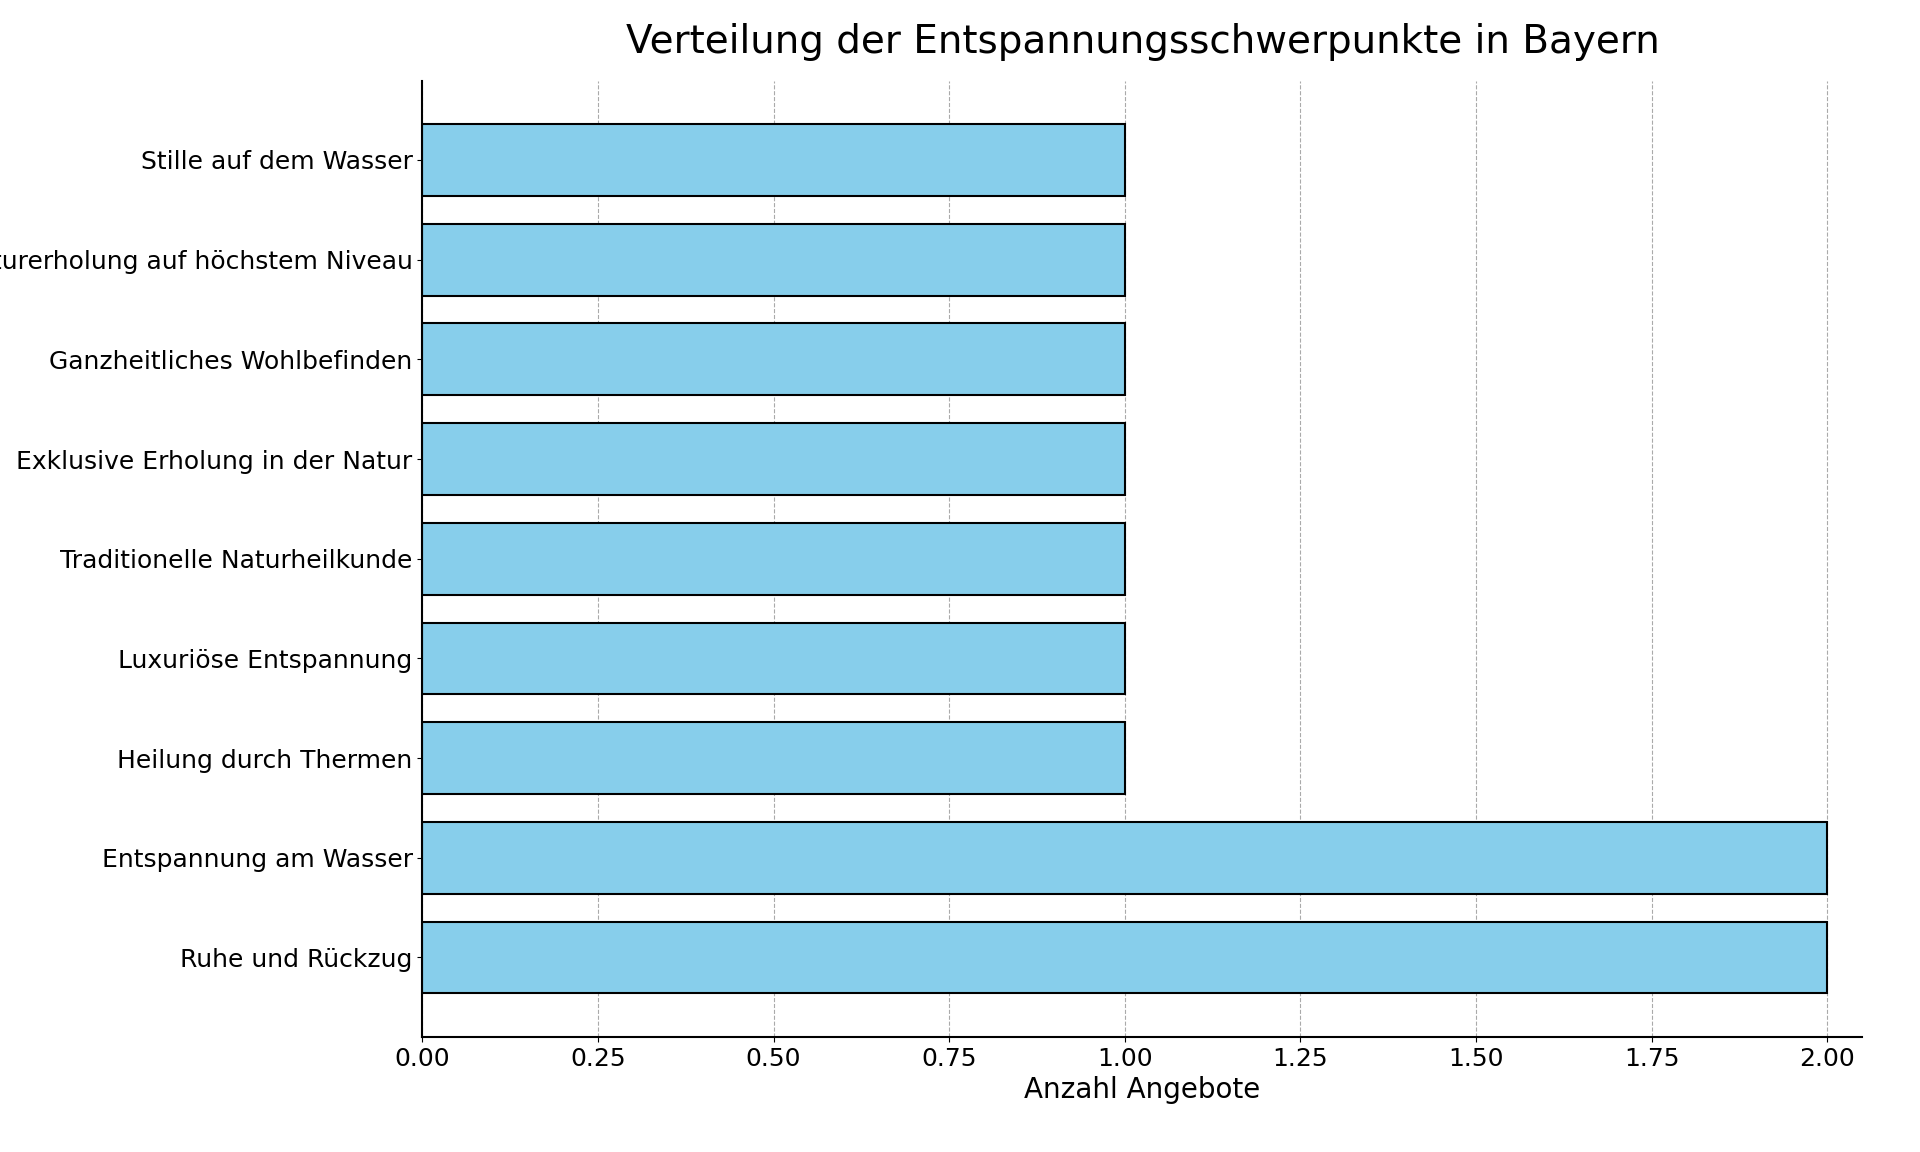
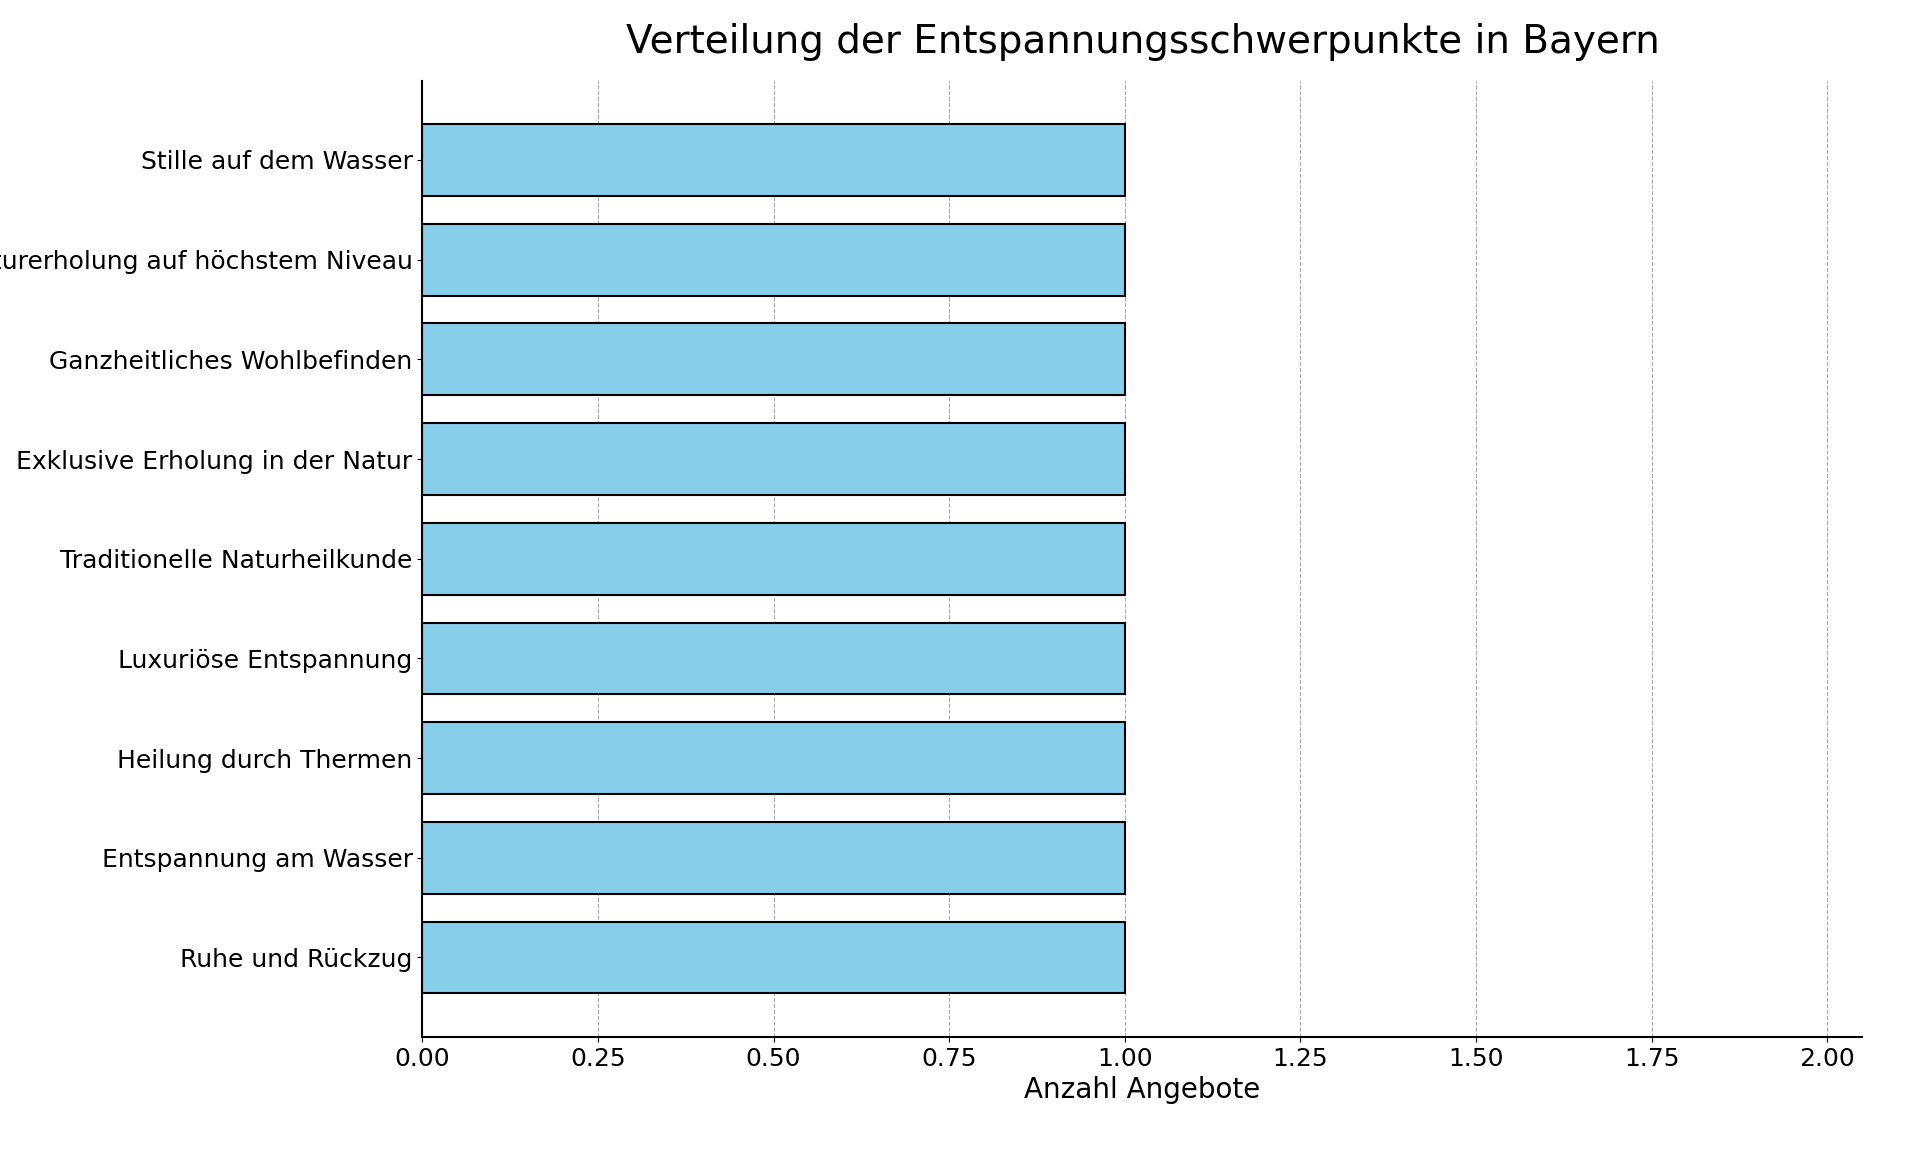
Entspannung am Wasser: 2 -> 1
Ruhe und Rückzug: 2 -> 1
